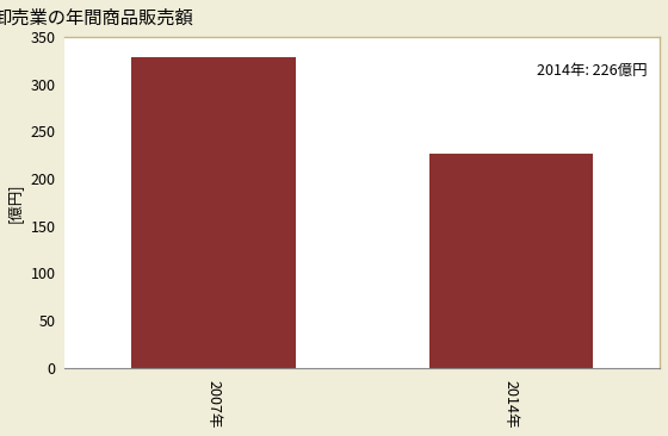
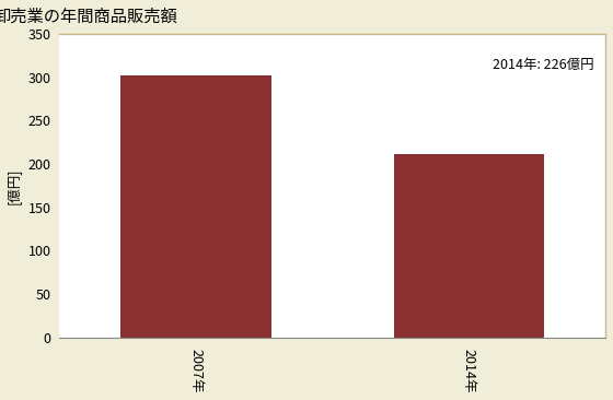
2007年: 329 -> 302
2014年: 226 -> 212
